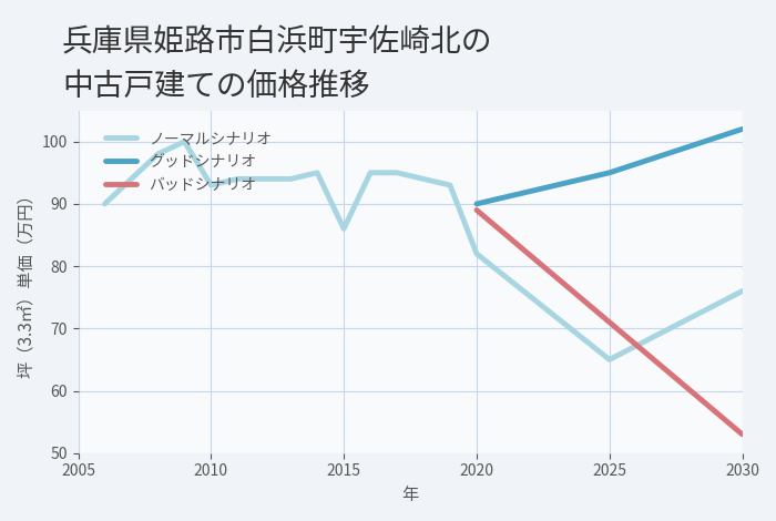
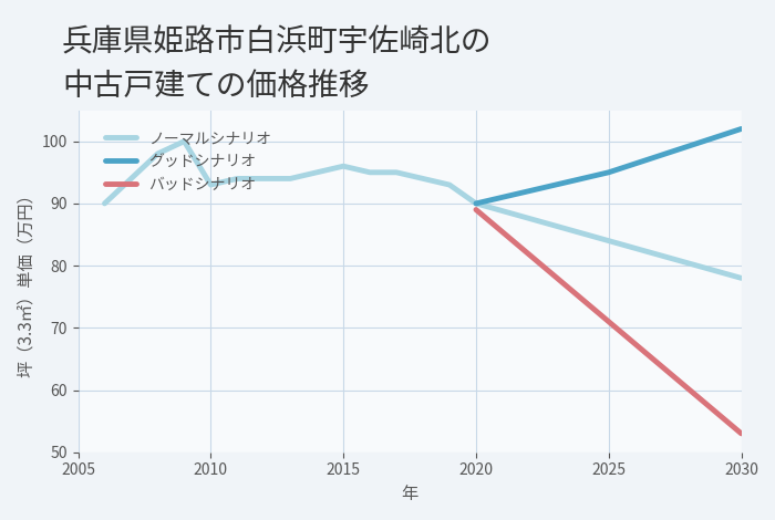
ノーマルシナリオ/2015: 86 -> 96
ノーマルシナリオ/2020: 82 -> 90
ノーマルシナリオ/2025: 65 -> 84
ノーマルシナリオ/2030: 76 -> 78
